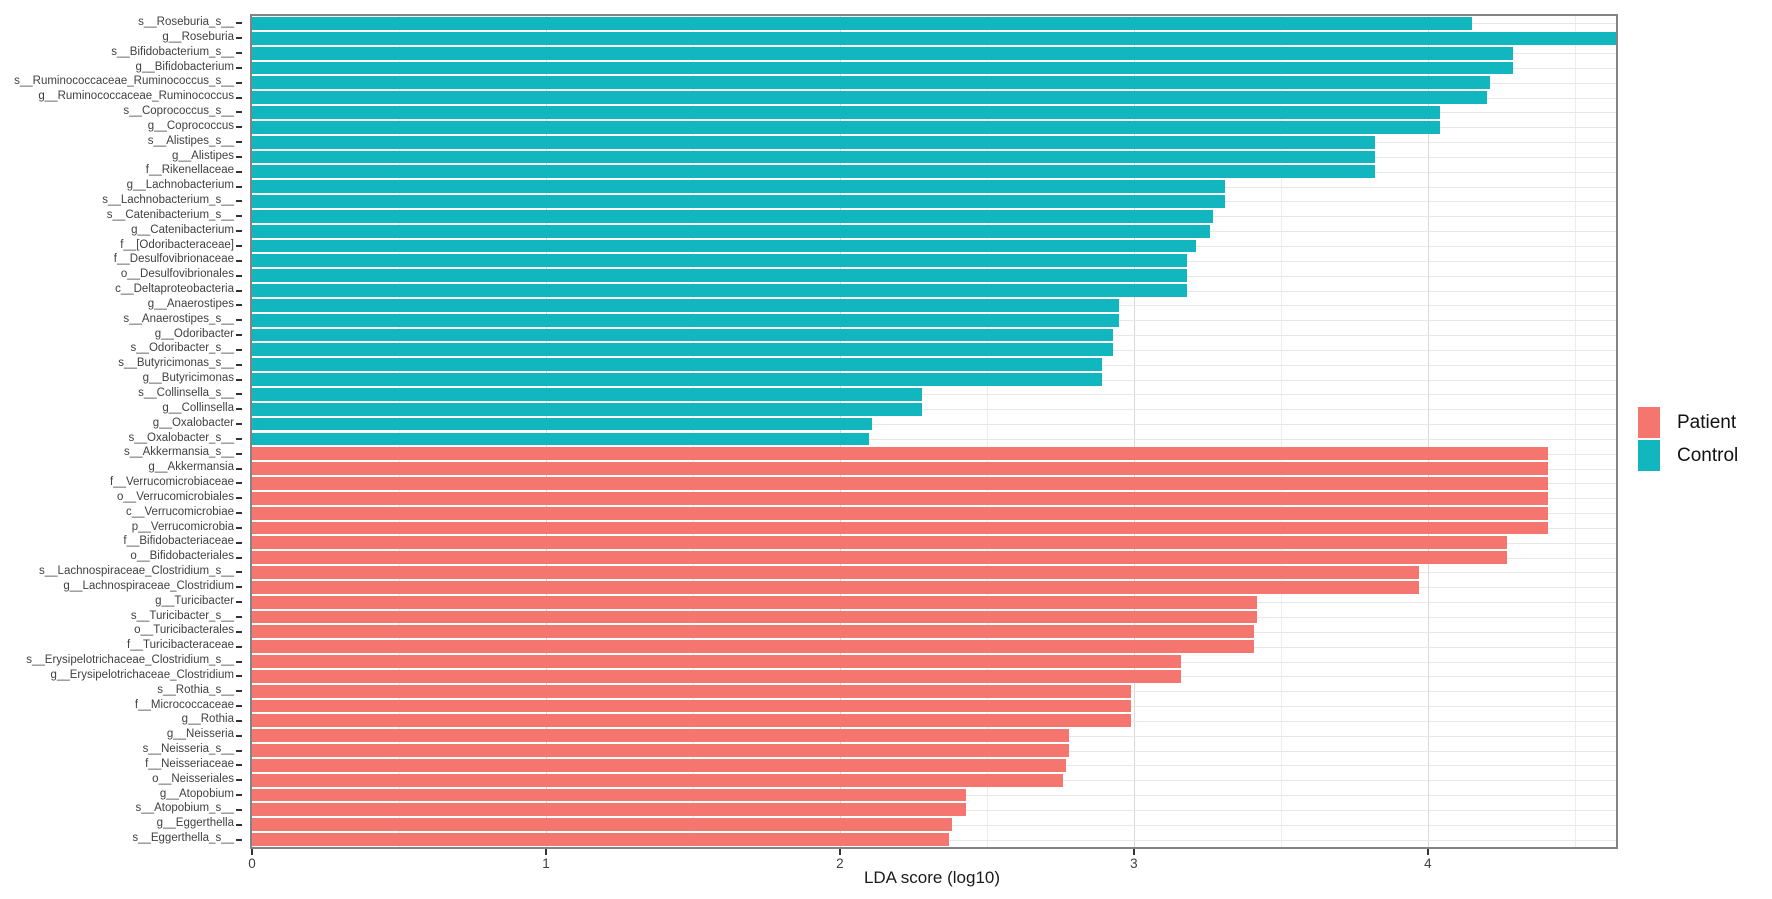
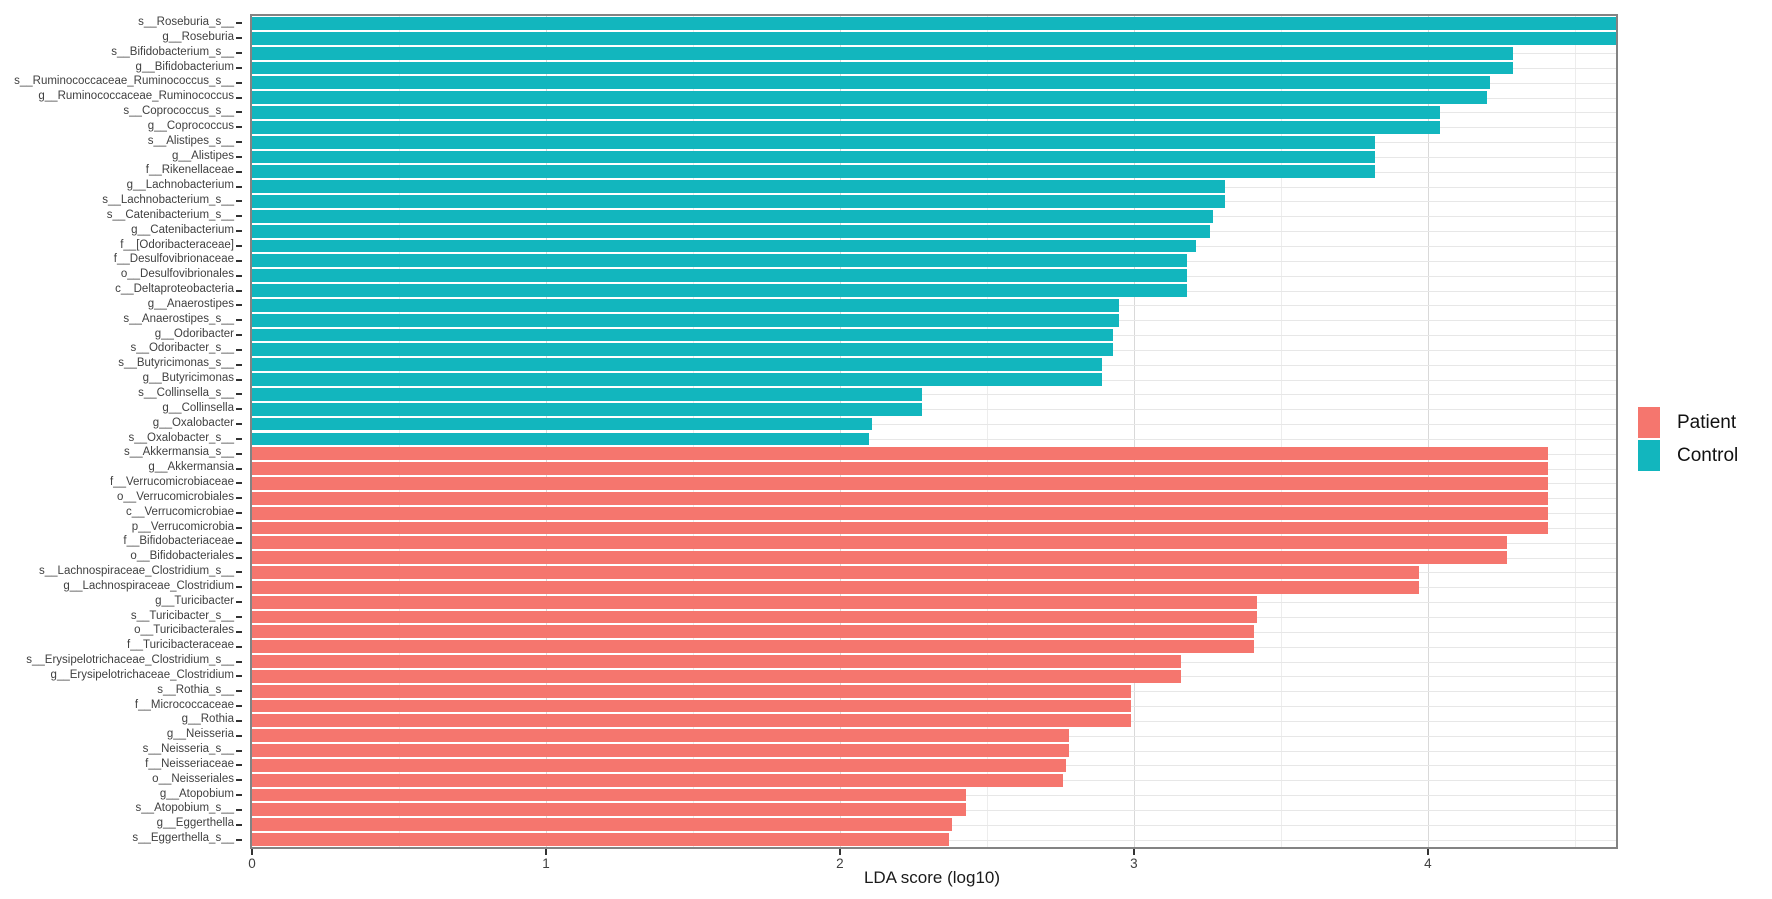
s__Roseburia_s__: 4.15 -> 4.64
